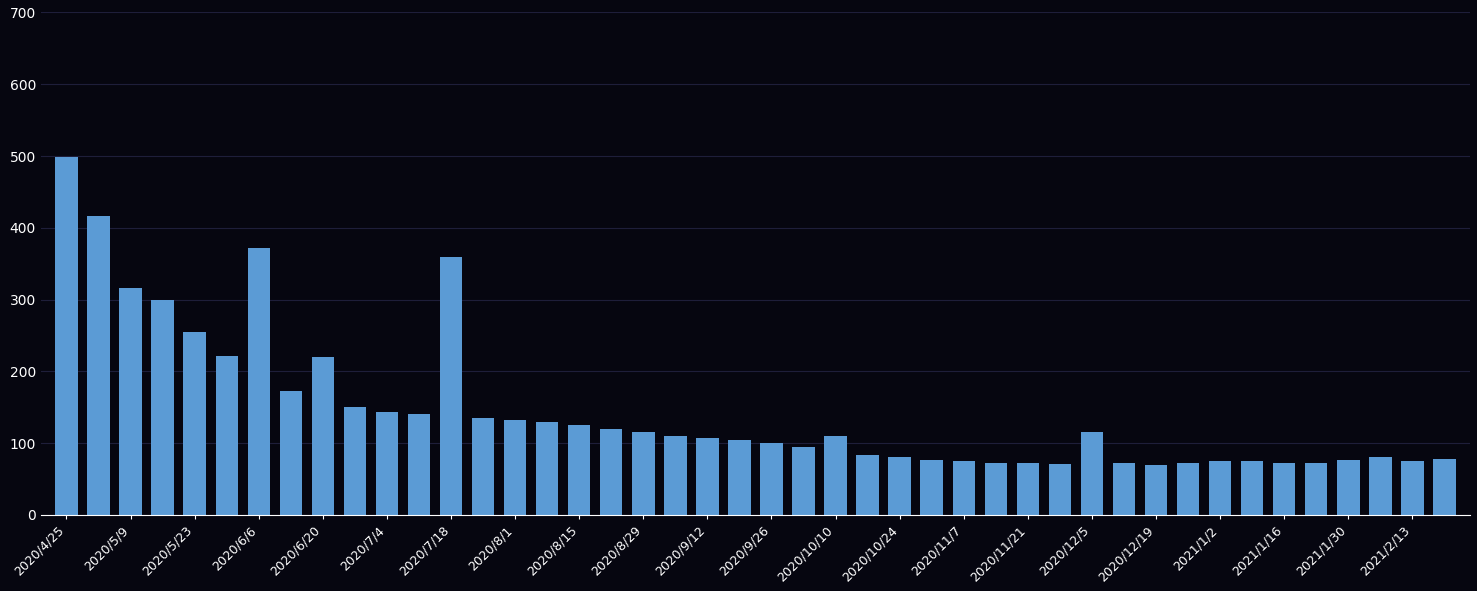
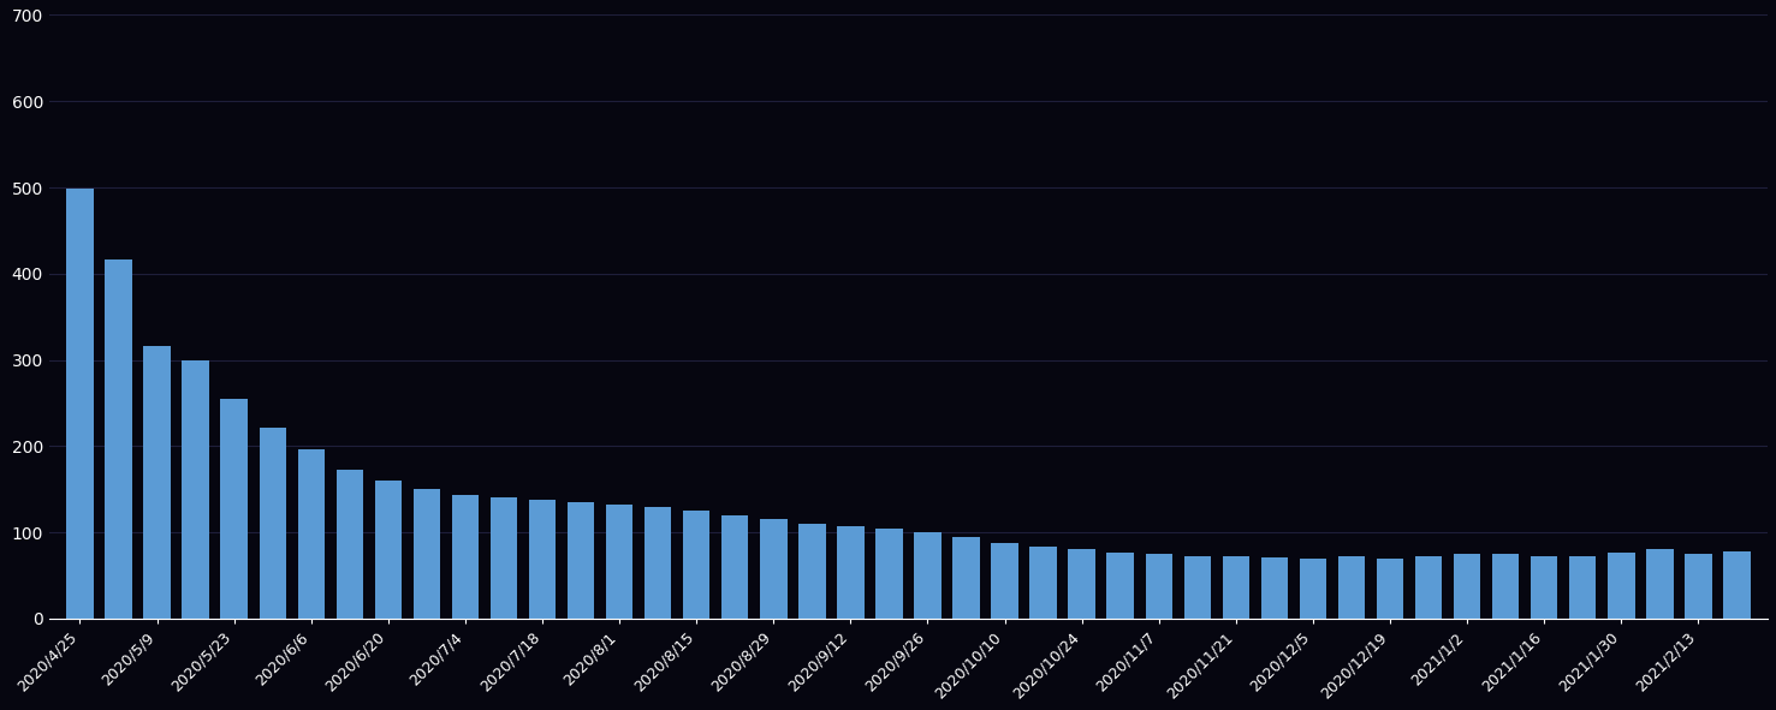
2020/6/6: 372 -> 197
2020/6/20: 220 -> 160
2020/7/18: 360 -> 138
2020/10/10: 110 -> 88
2020/12/5: 116 -> 70
